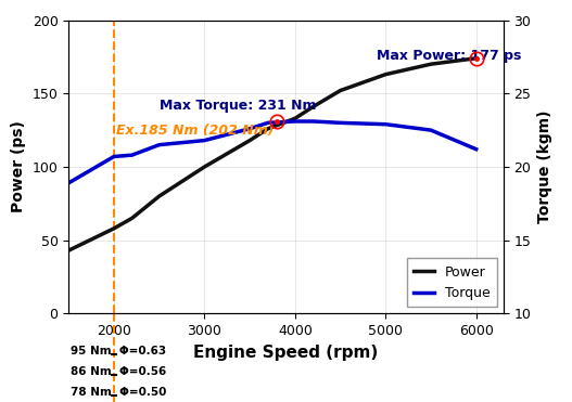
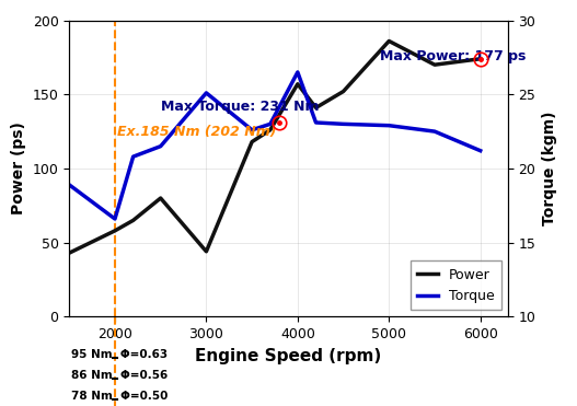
Torque/2000: 107 -> 66
Power/3000: 100 -> 44
Torque/3000: 118 -> 151
Power/4000: 133 -> 157
Torque/4000: 131 -> 165
Power/5000: 163 -> 186
